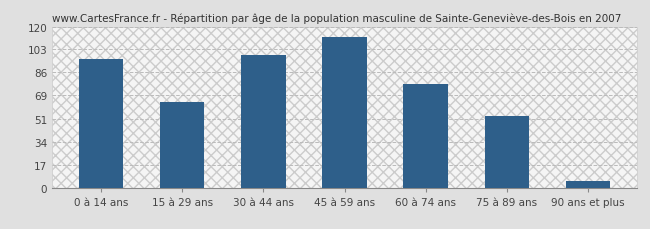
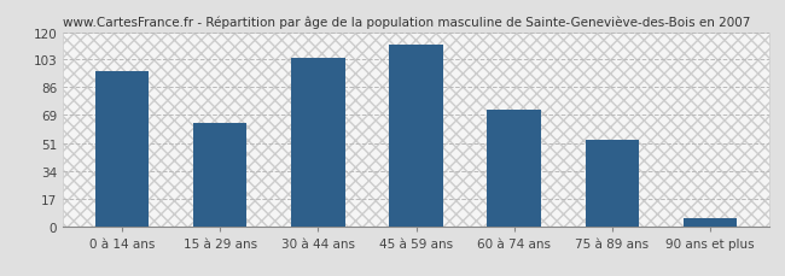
30 à 44 ans: 99 -> 104
60 à 74 ans: 77 -> 72
